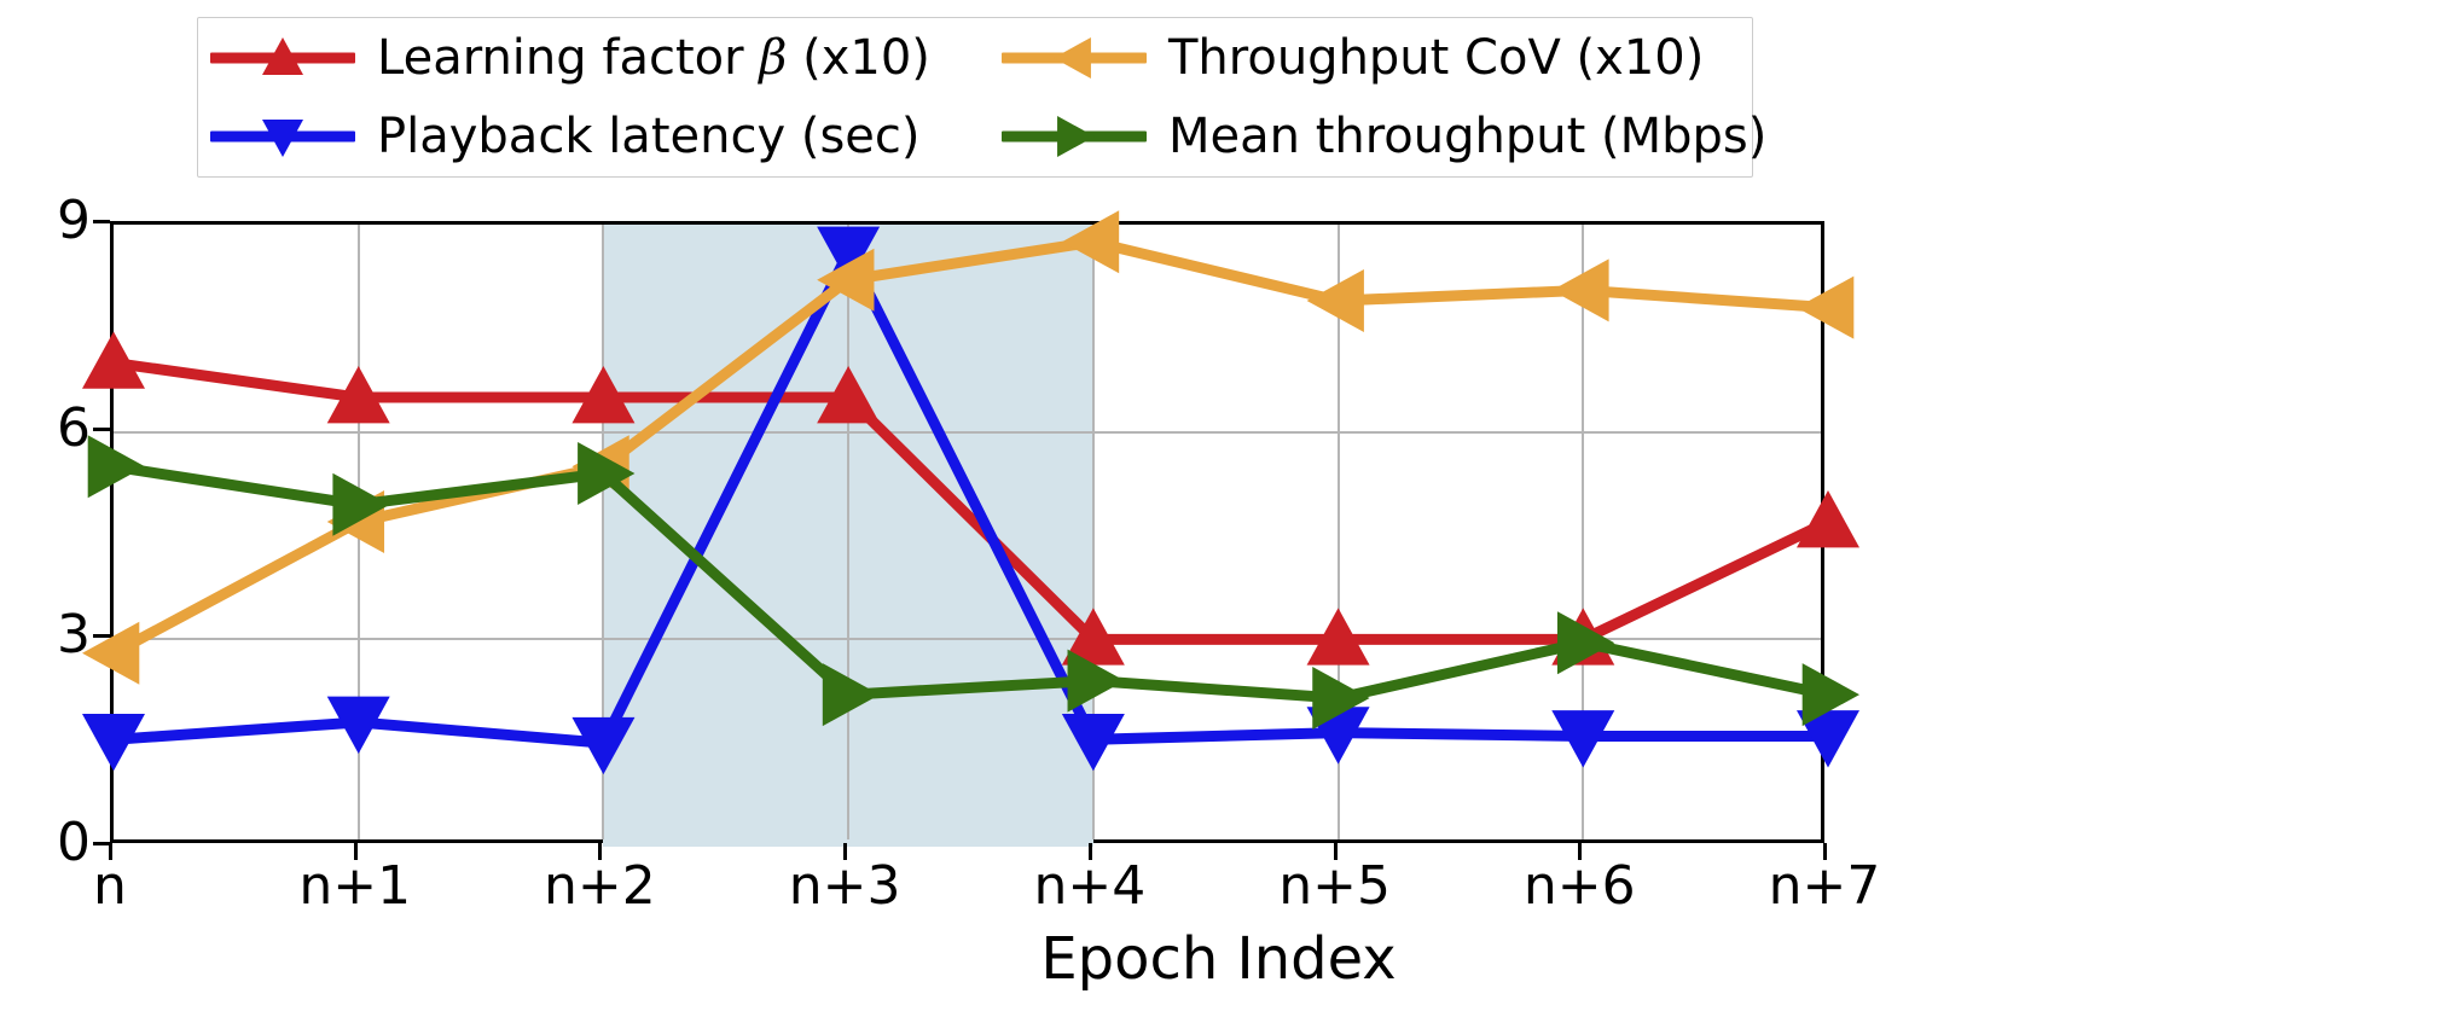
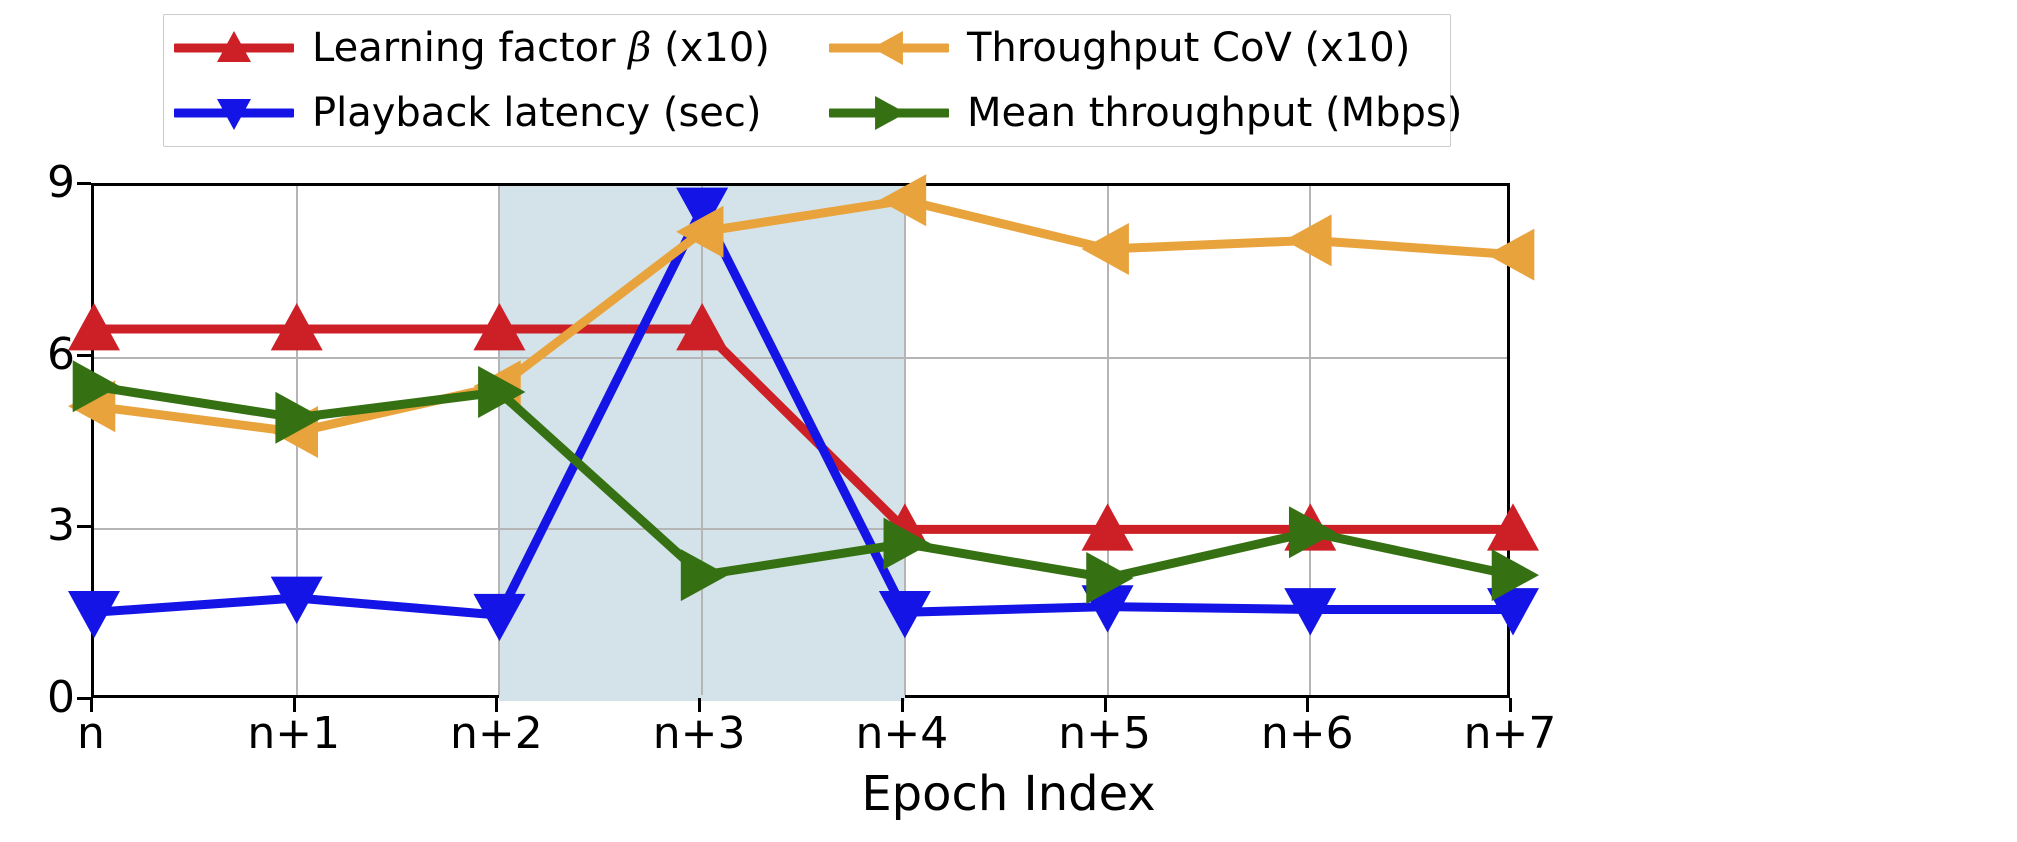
Learning factor β (x10)/n: 7.0 -> 6.5
Throughput CoV (x10)/n: 2.8 -> 5.2
Mean throughput (Mbps)/n+4: 2.4 -> 2.8
Learning factor β (x10)/n+7: 4.7 -> 3.0
